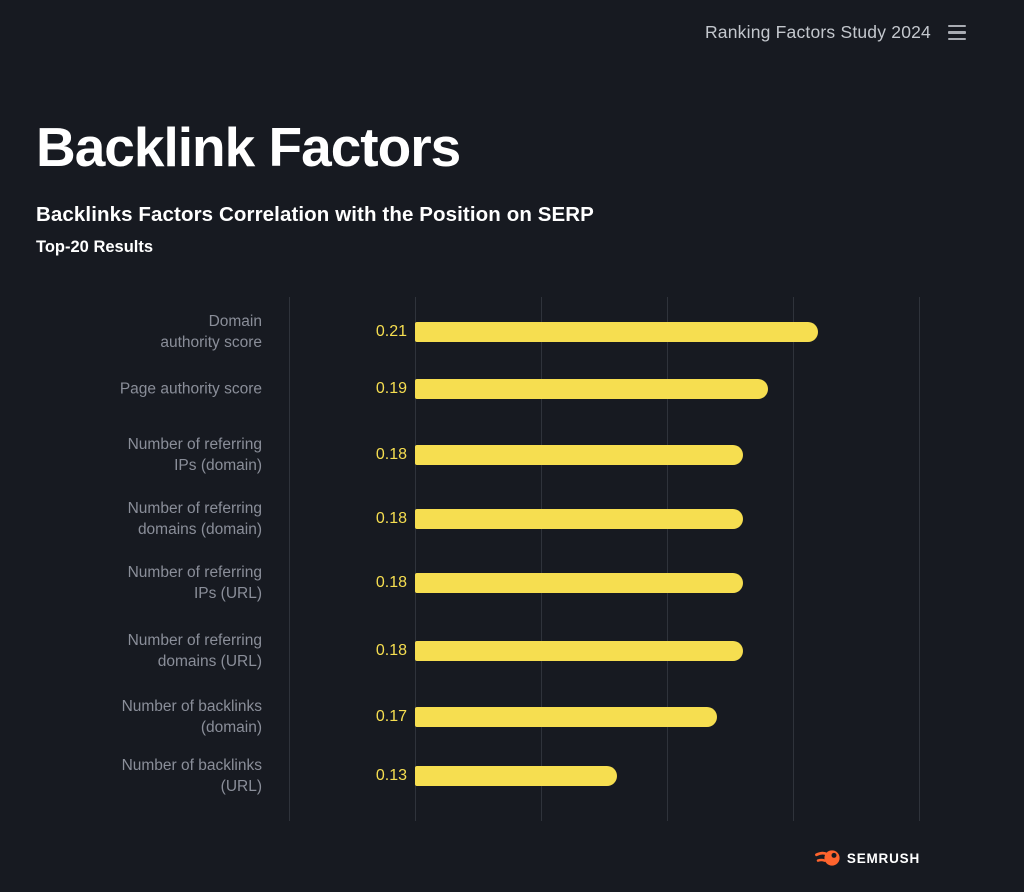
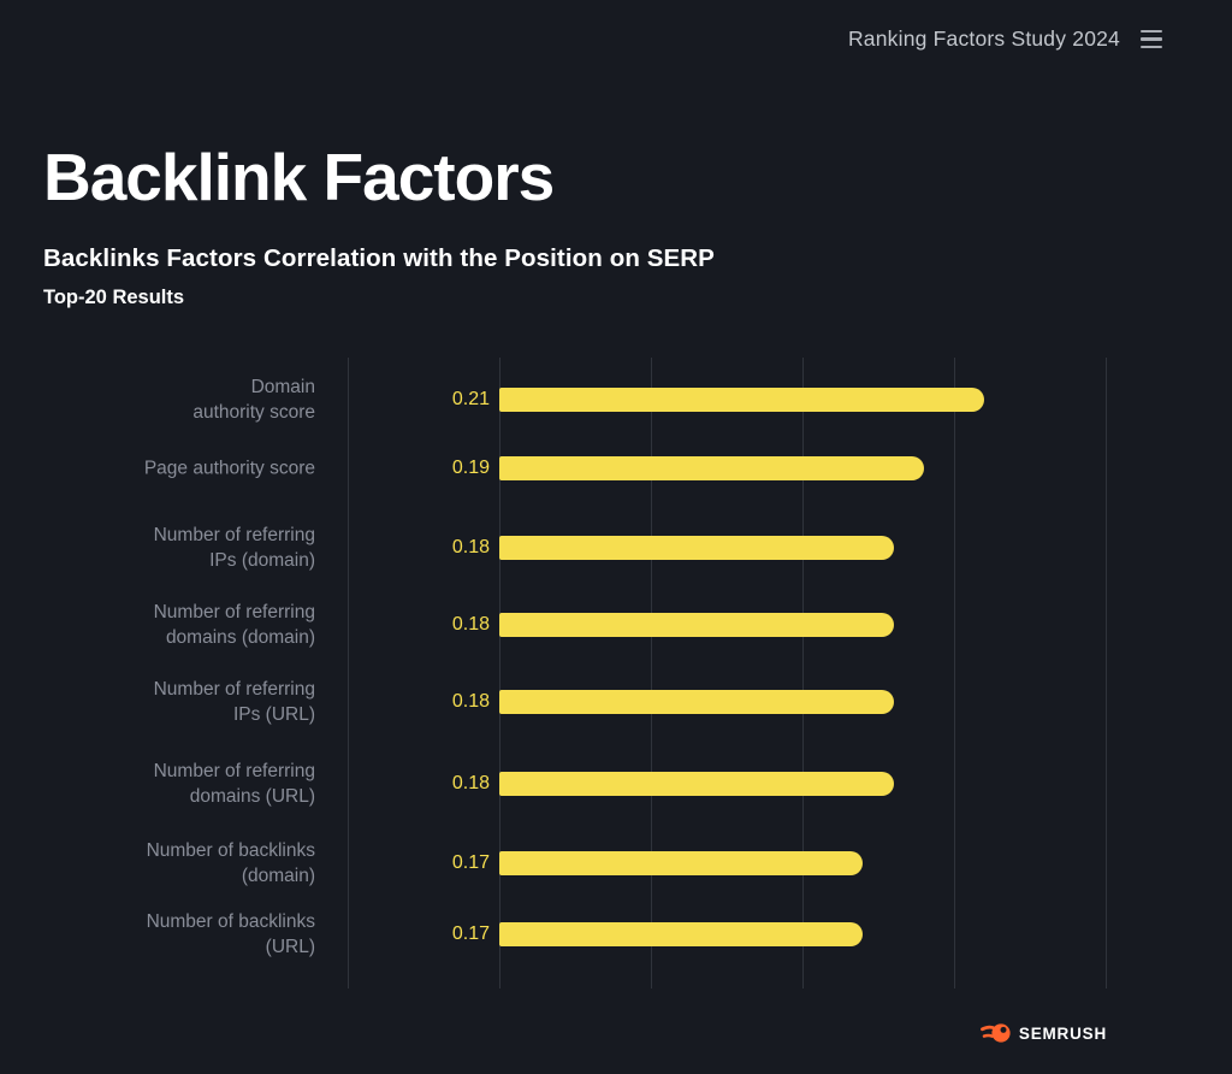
Number of backlinks (URL): 0.13 -> 0.17
